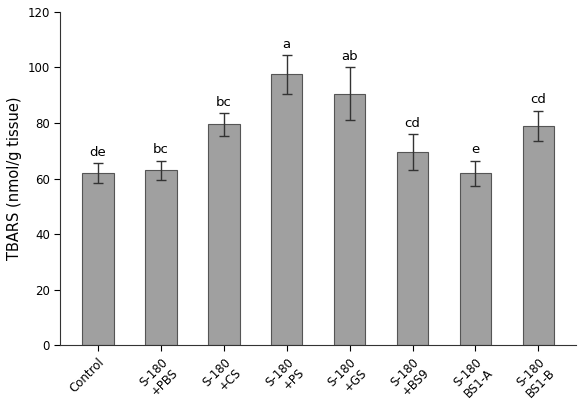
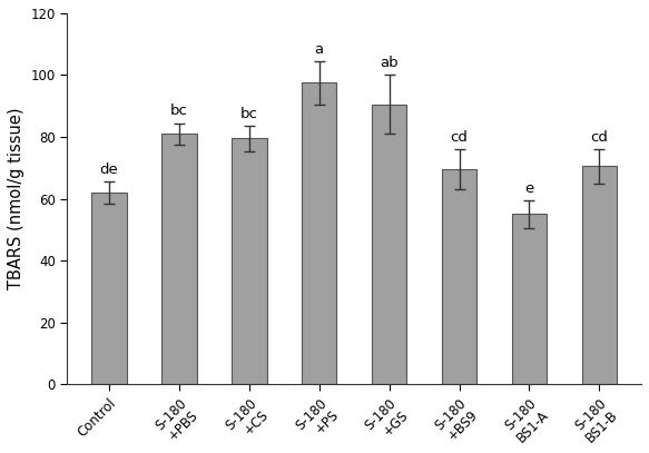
S-180 +PBS: 63.0 -> 81.0
S-180 BS1-A: 62.0 -> 55.0
S-180 BS1-B: 79.0 -> 70.5
